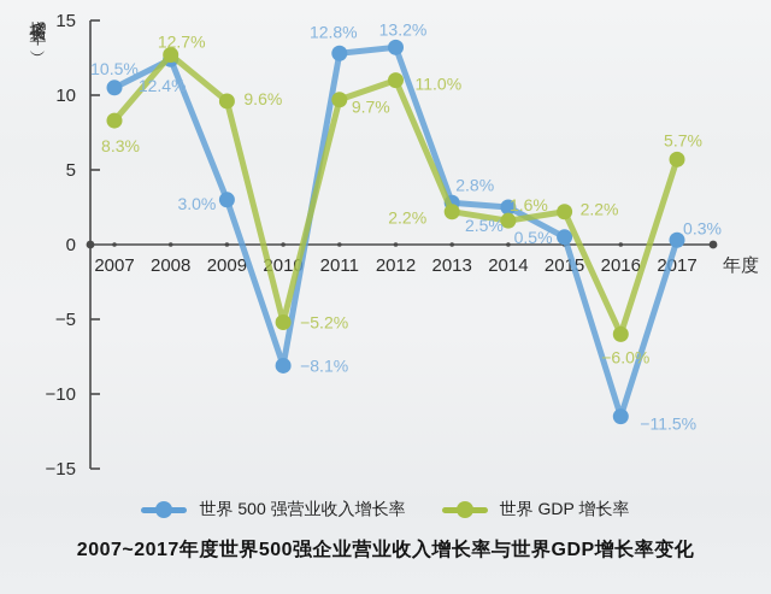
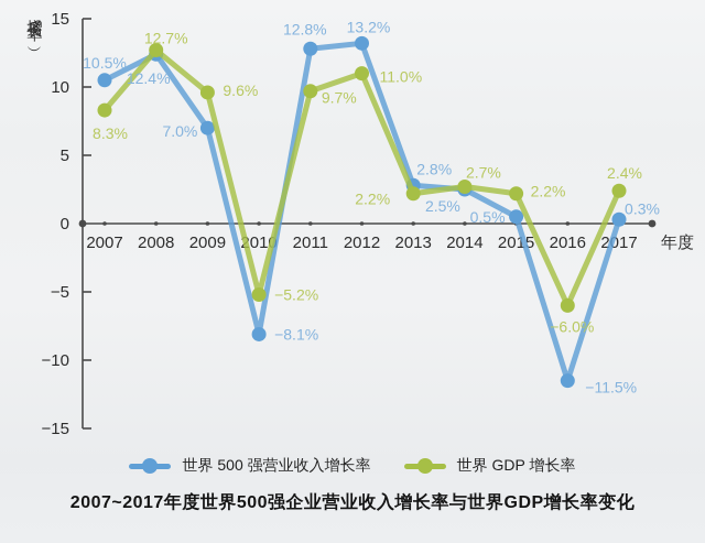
世界 500 强营业收入增长率/2009: 3.0% -> 7.0%
世界 GDP 增长率/2014: 1.6% -> 2.7%
世界 GDP 增长率/2017: 5.7% -> 2.4%
